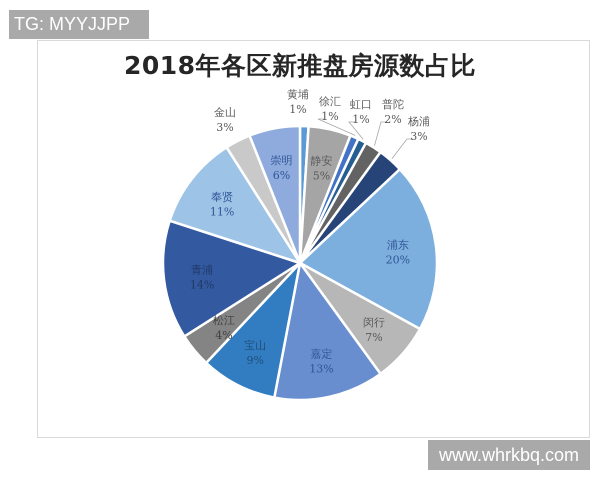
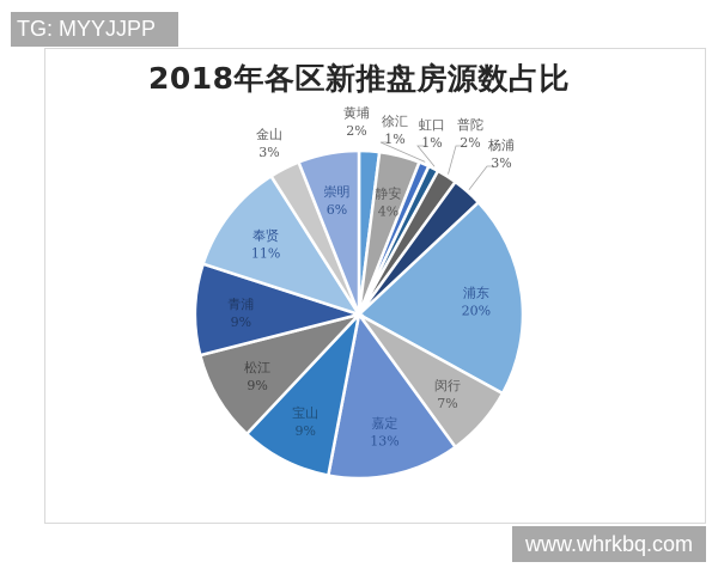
黄埔: 1% -> 2%
静安: 5% -> 4%
松江: 4% -> 9%
青浦: 14% -> 9%
